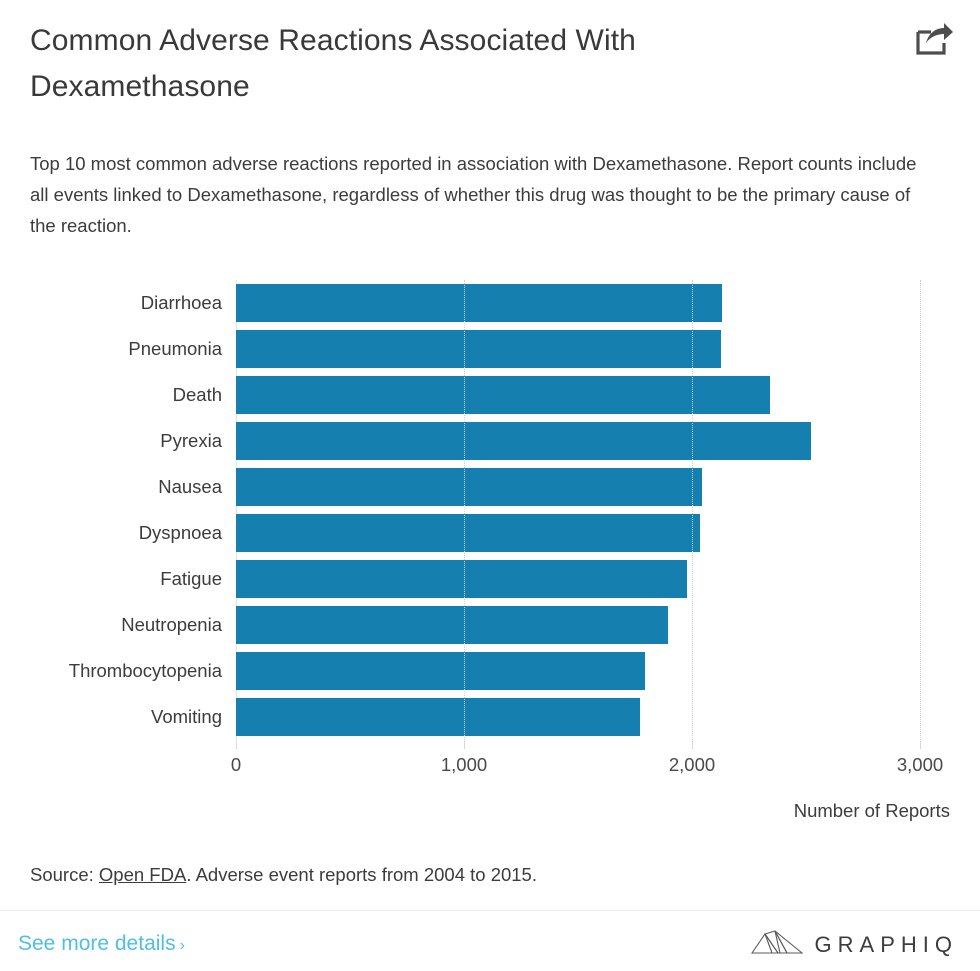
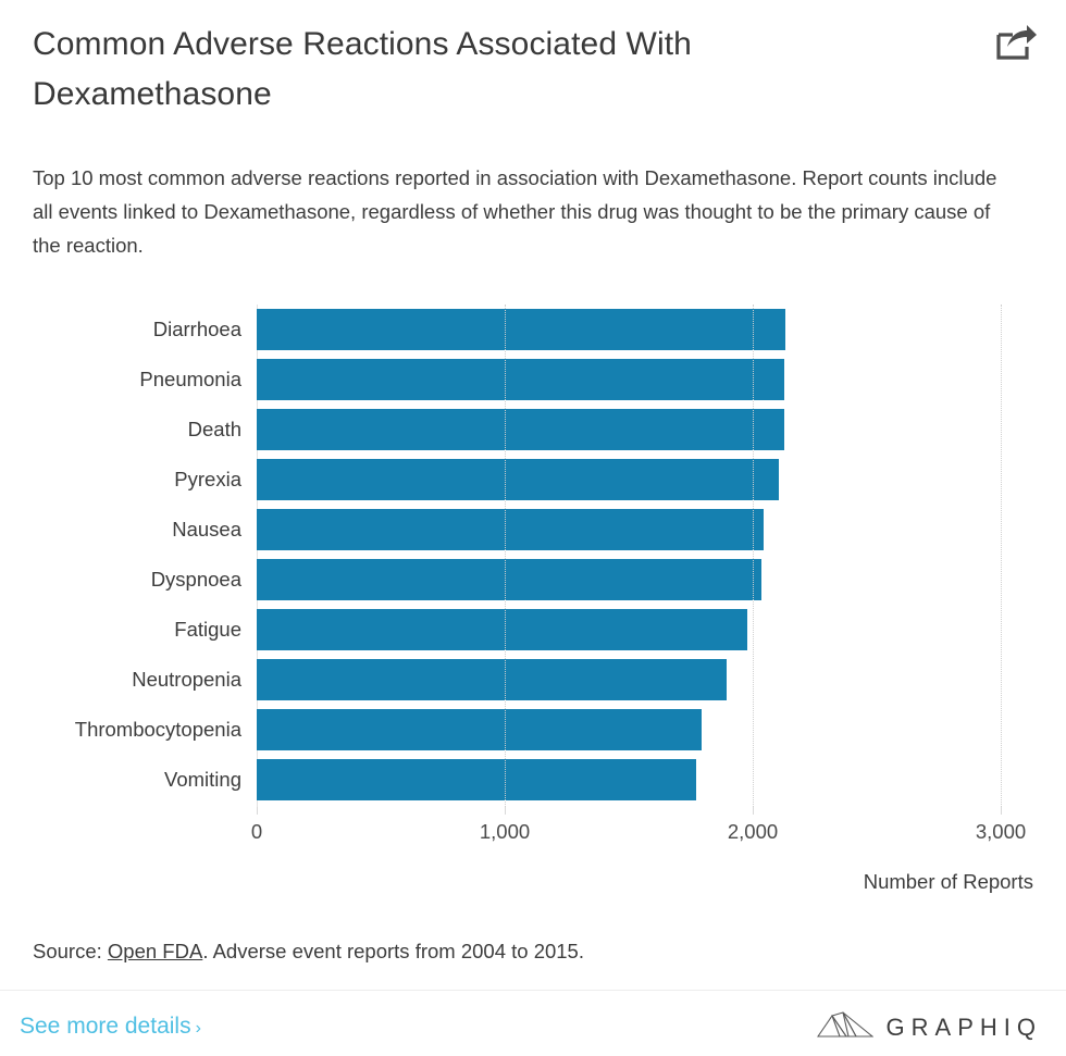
Death: 2340 -> 2120
Pyrexia: 2520 -> 2100
